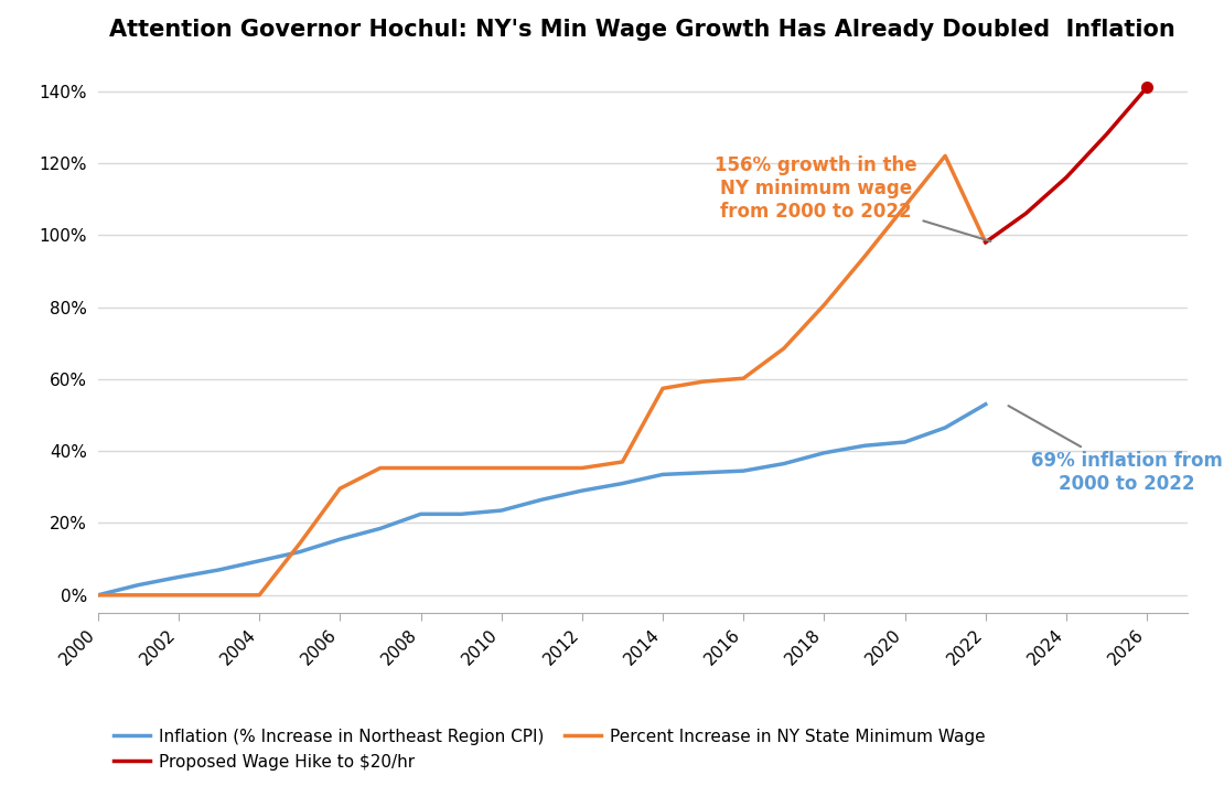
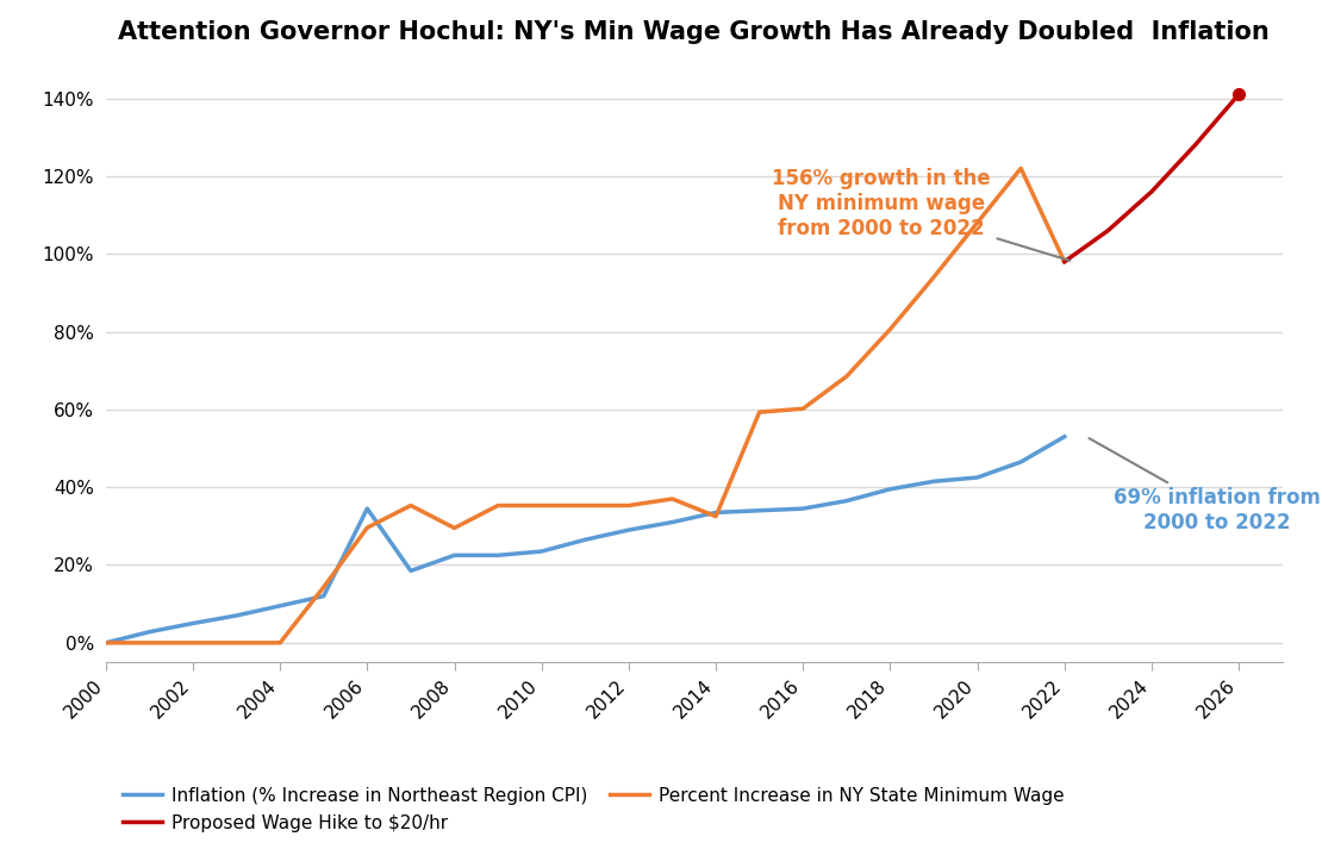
Inflation (% Increase in Northeast Region CPI)/2006: 15.5% -> 34.5%
Percent Increase in NY State Minimum Wage/2008: 35.3% -> 29.5%
Percent Increase in NY State Minimum Wage/2014: 57.4% -> 32.5%
